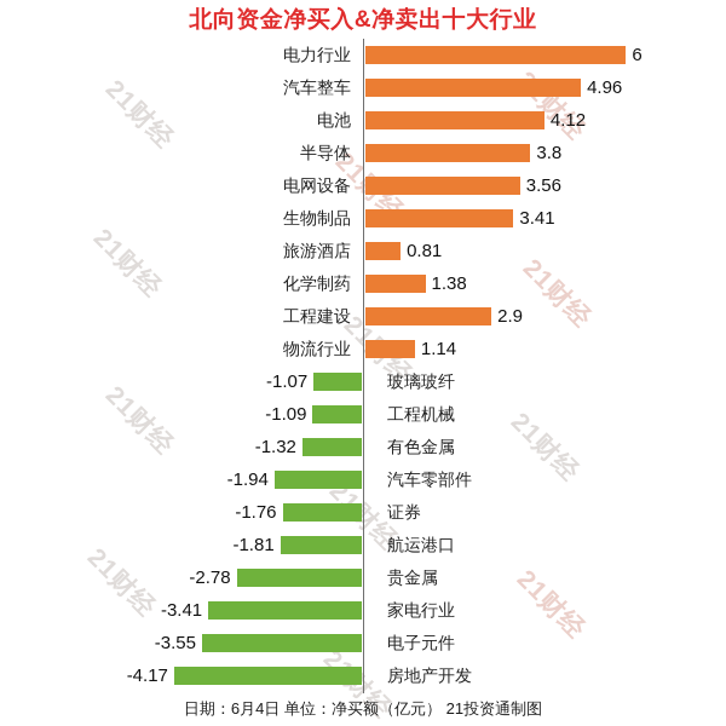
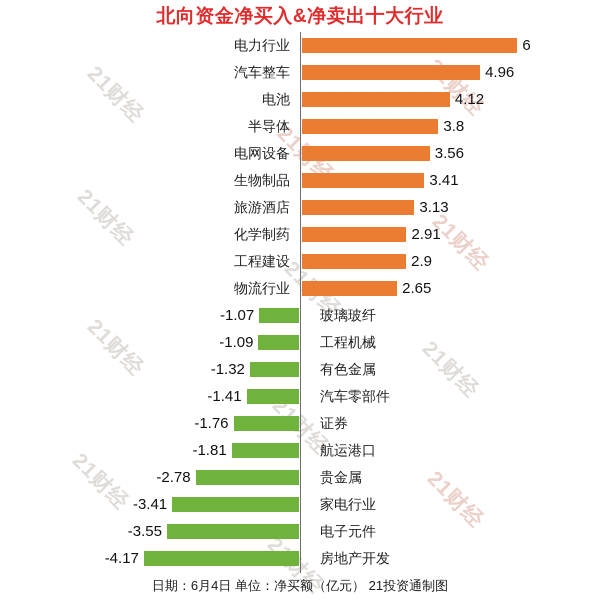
旅游酒店: 0.81 -> 3.13
化学制药: 1.38 -> 2.91
物流行业: 1.14 -> 2.65
汽车零部件: -1.94 -> -1.41
